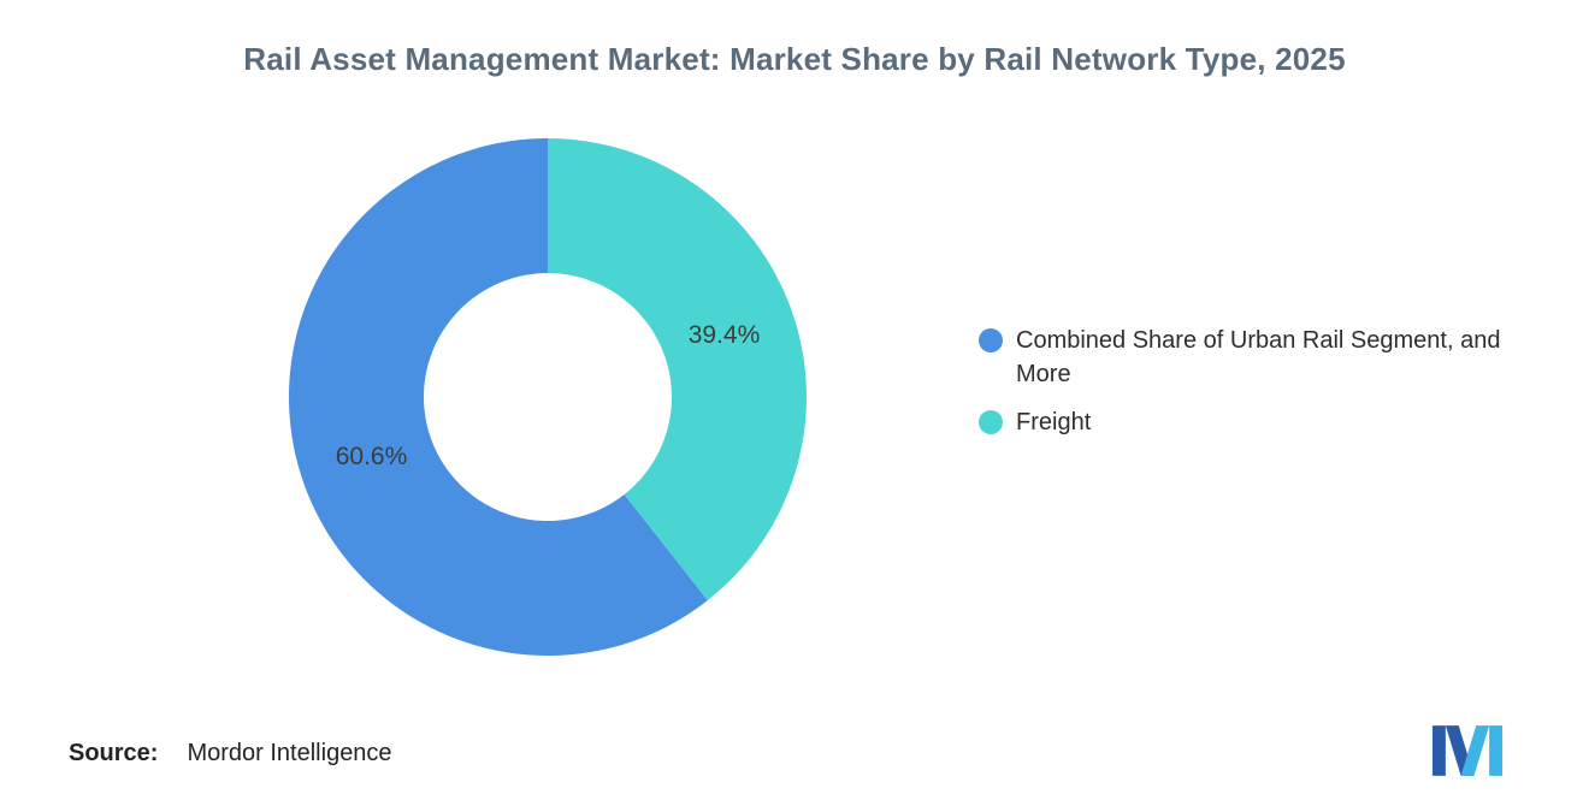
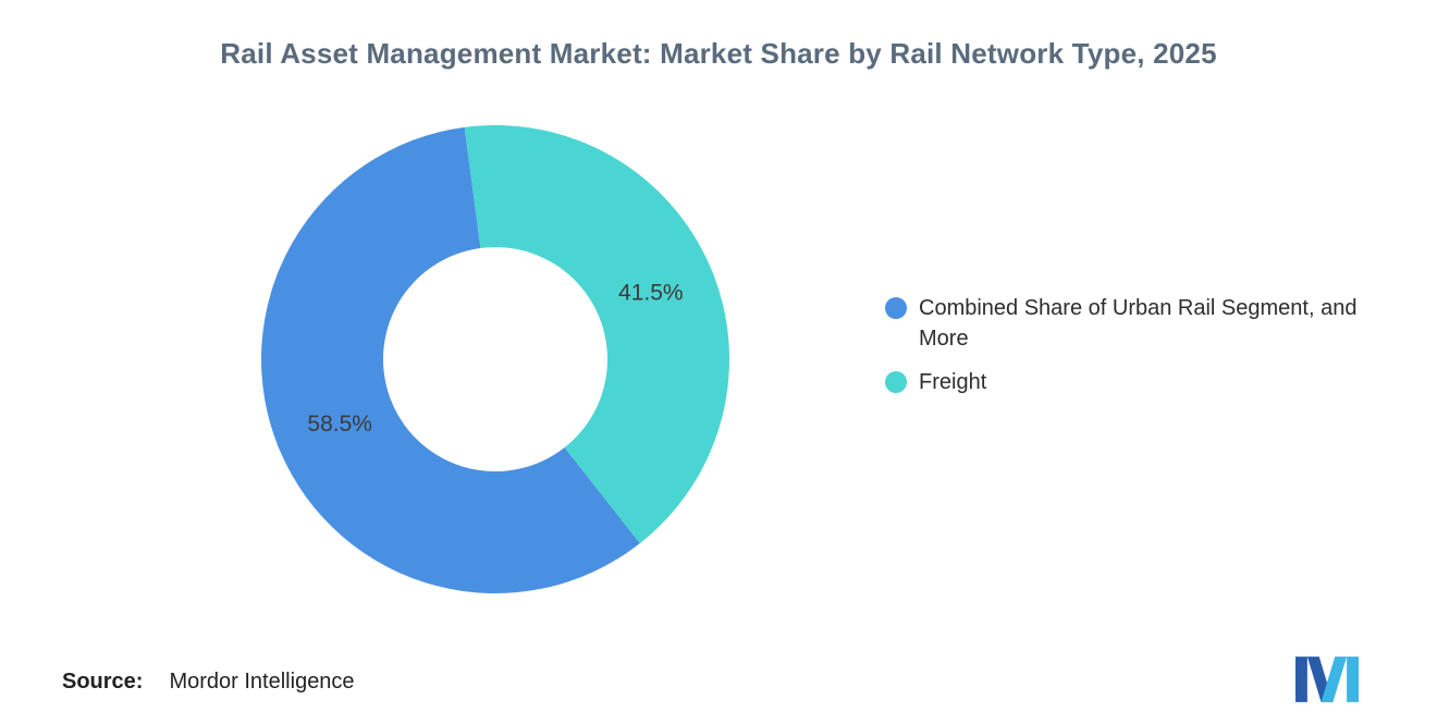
Combined Share of Urban Rail Segment, and More: 60.6% -> 58.5%
Freight: 39.4% -> 41.5%
